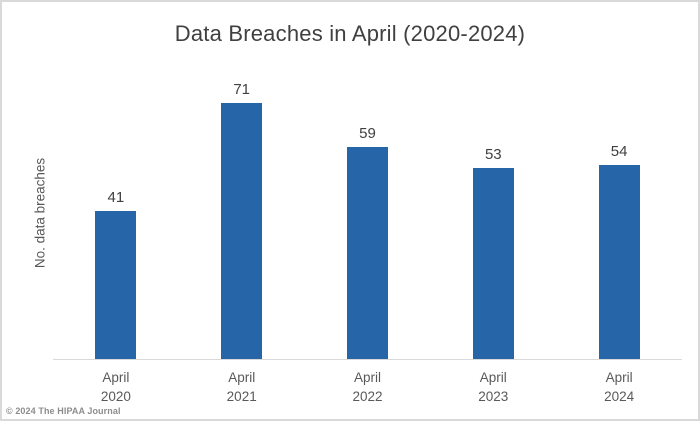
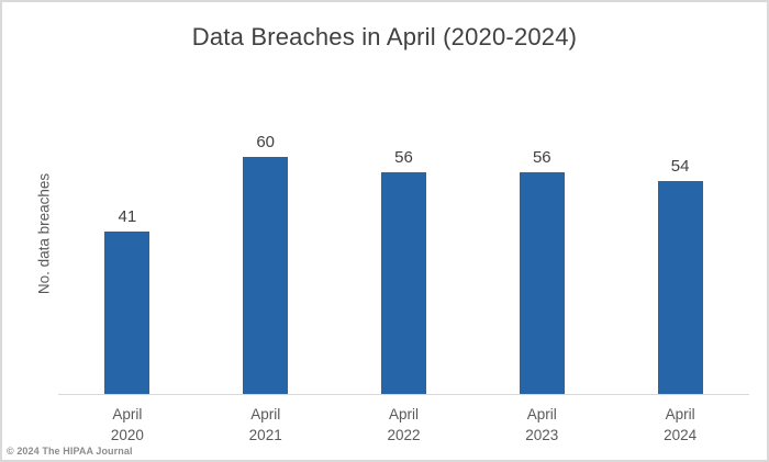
April 2021: 71 -> 60
April 2022: 59 -> 56
April 2023: 53 -> 56
